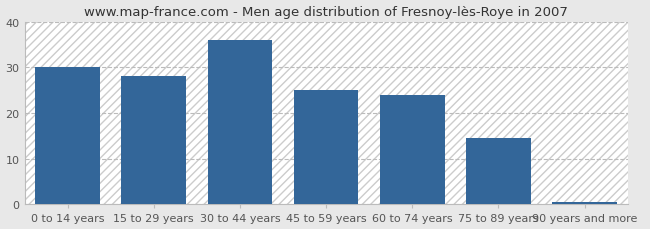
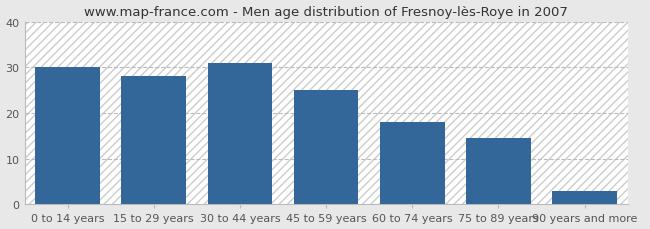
30 to 44 years: 36.0 -> 31.0
60 to 74 years: 24.0 -> 18.0
90 years and more: 0.5 -> 3.0
